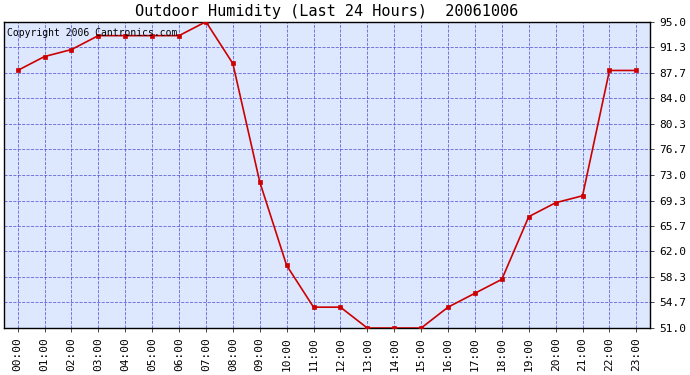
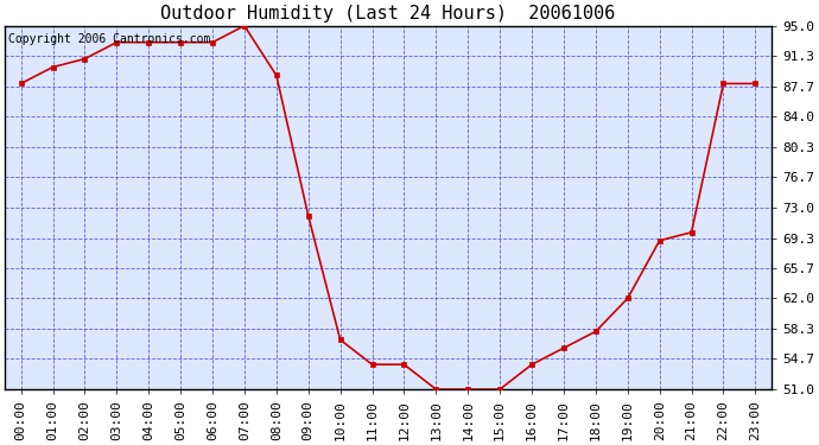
10:00: 60 -> 57
19:00: 67 -> 62
